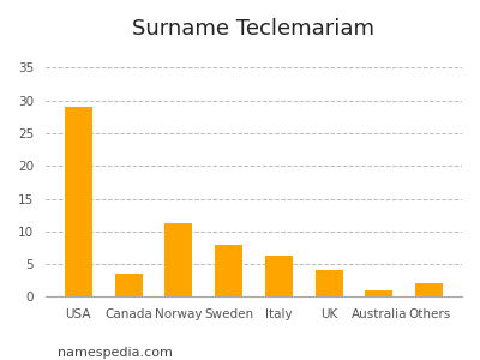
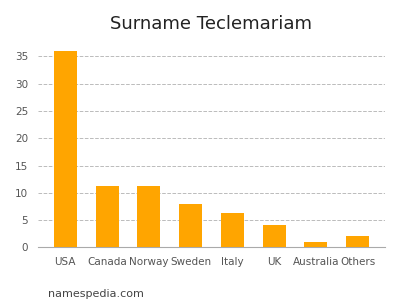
USA: 29.0 -> 36.0
Canada: 3.6 -> 11.3
